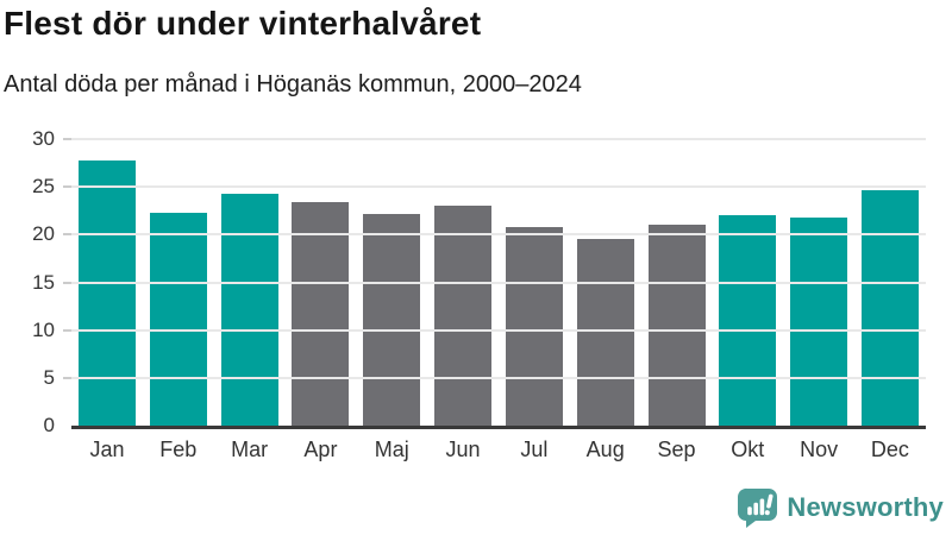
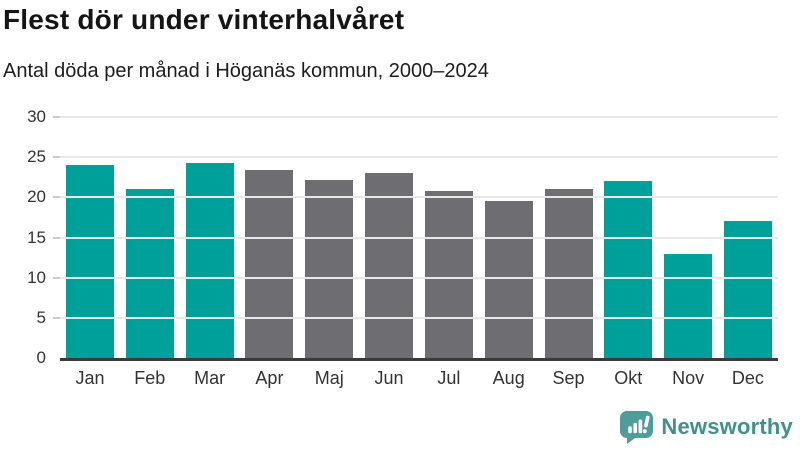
Jan: 28 -> 24
Feb: 22 -> 21
Nov: 22 -> 13
Dec: 25 -> 17
